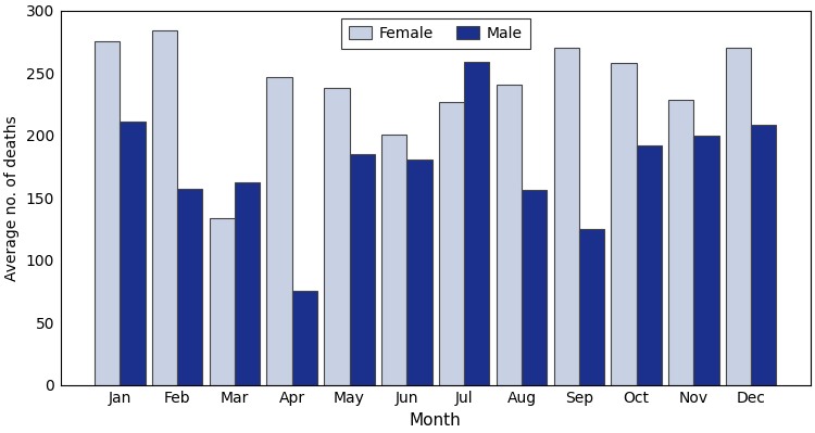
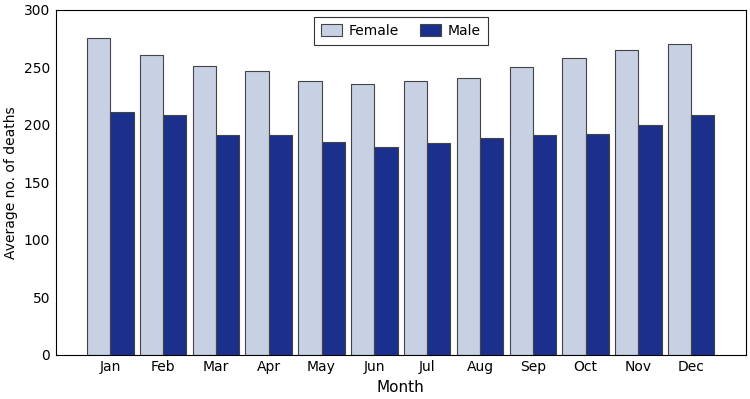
Female/Feb: 284 -> 261
Male/Feb: 157 -> 208
Female/Mar: 134 -> 251
Male/Mar: 162 -> 191
Male/Apr: 75 -> 191
Female/Jun: 201 -> 235
Female/Jul: 227 -> 238
Male/Jul: 259 -> 184
Male/Aug: 156 -> 188
Female/Sep: 270 -> 250
Male/Sep: 125 -> 191
Female/Nov: 228 -> 265
